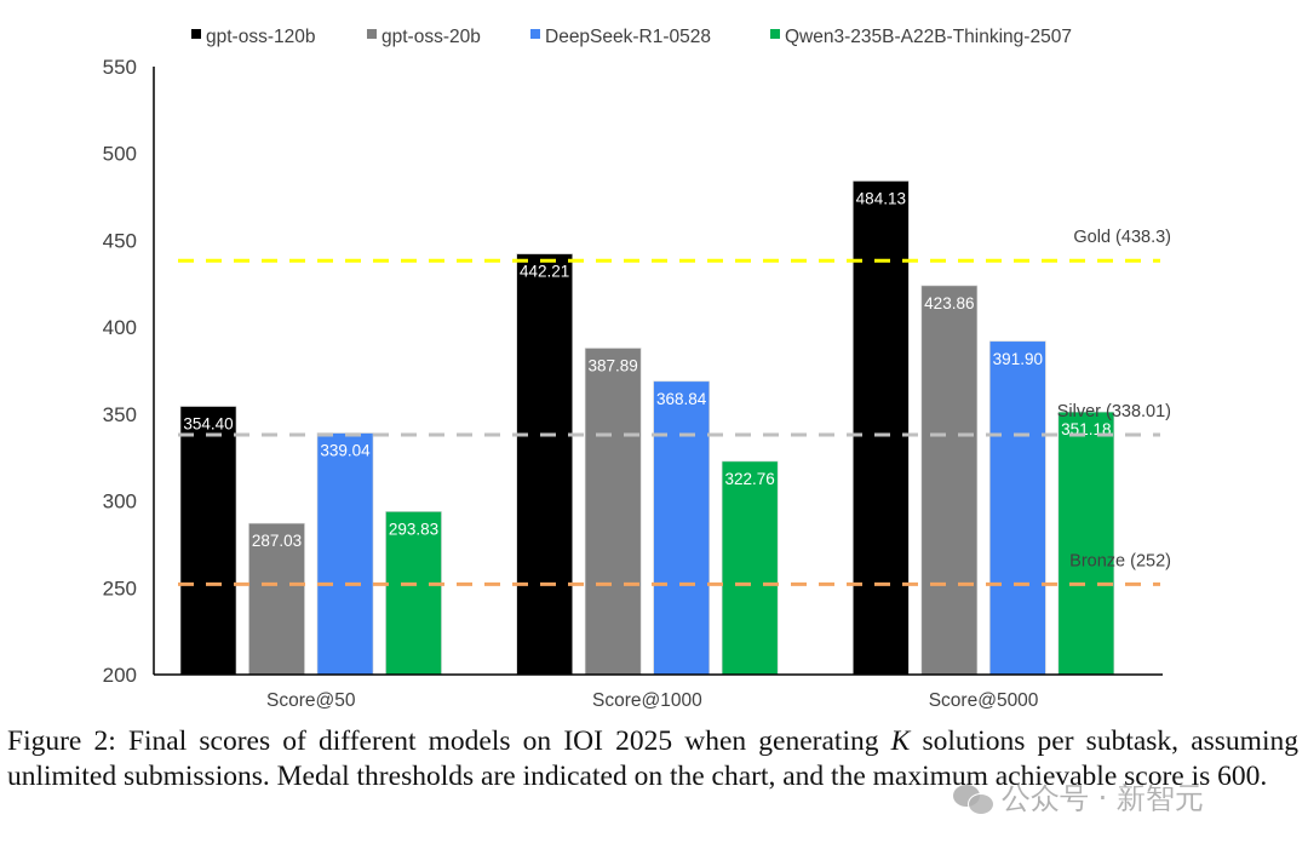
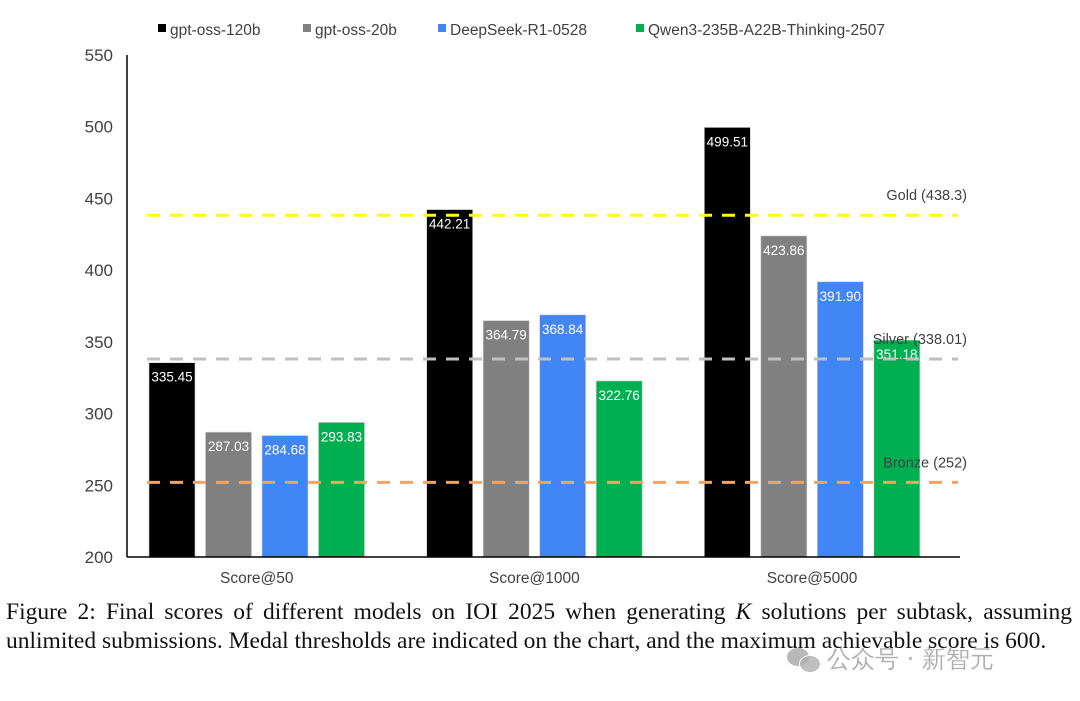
gpt-oss-120b/Score@50: 354.40 -> 335.45
DeepSeek-R1-0528/Score@50: 339.04 -> 284.68
gpt-oss-20b/Score@1000: 387.89 -> 364.79
gpt-oss-120b/Score@5000: 484.13 -> 499.51
